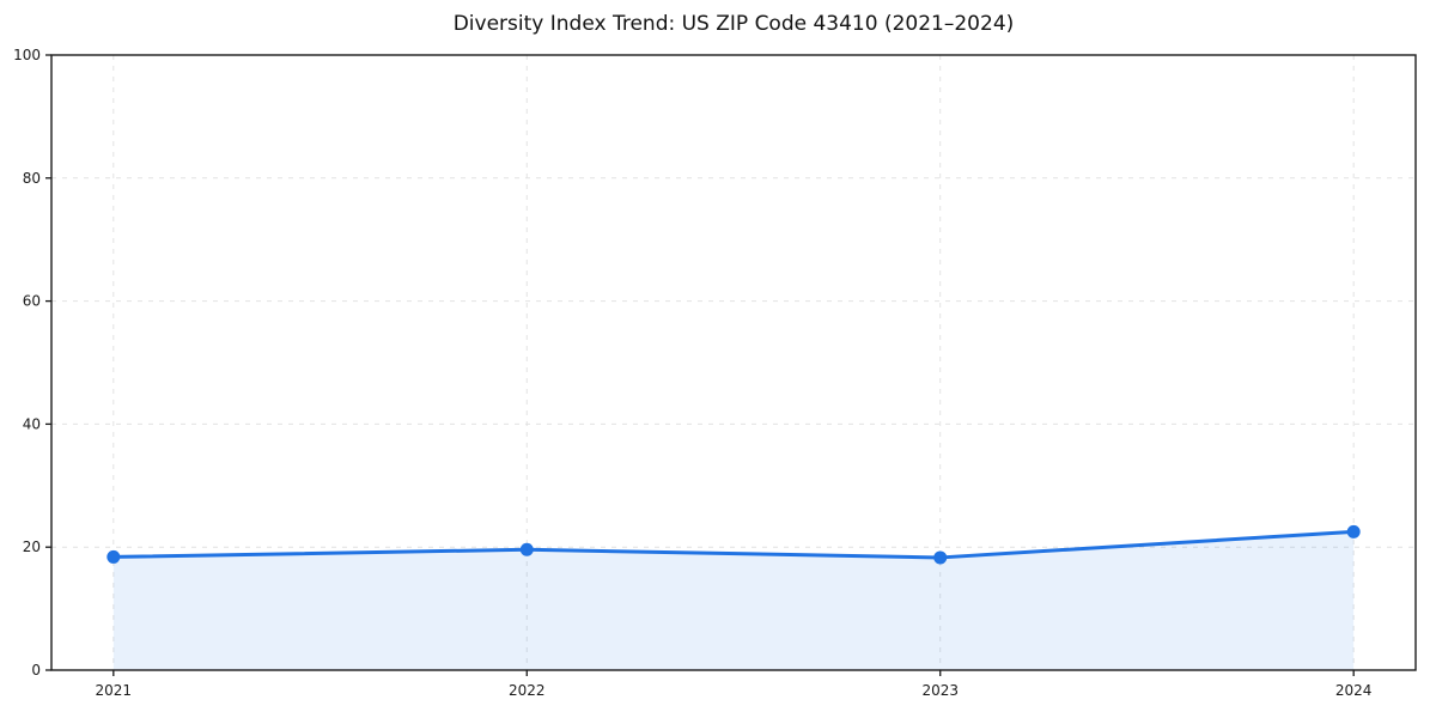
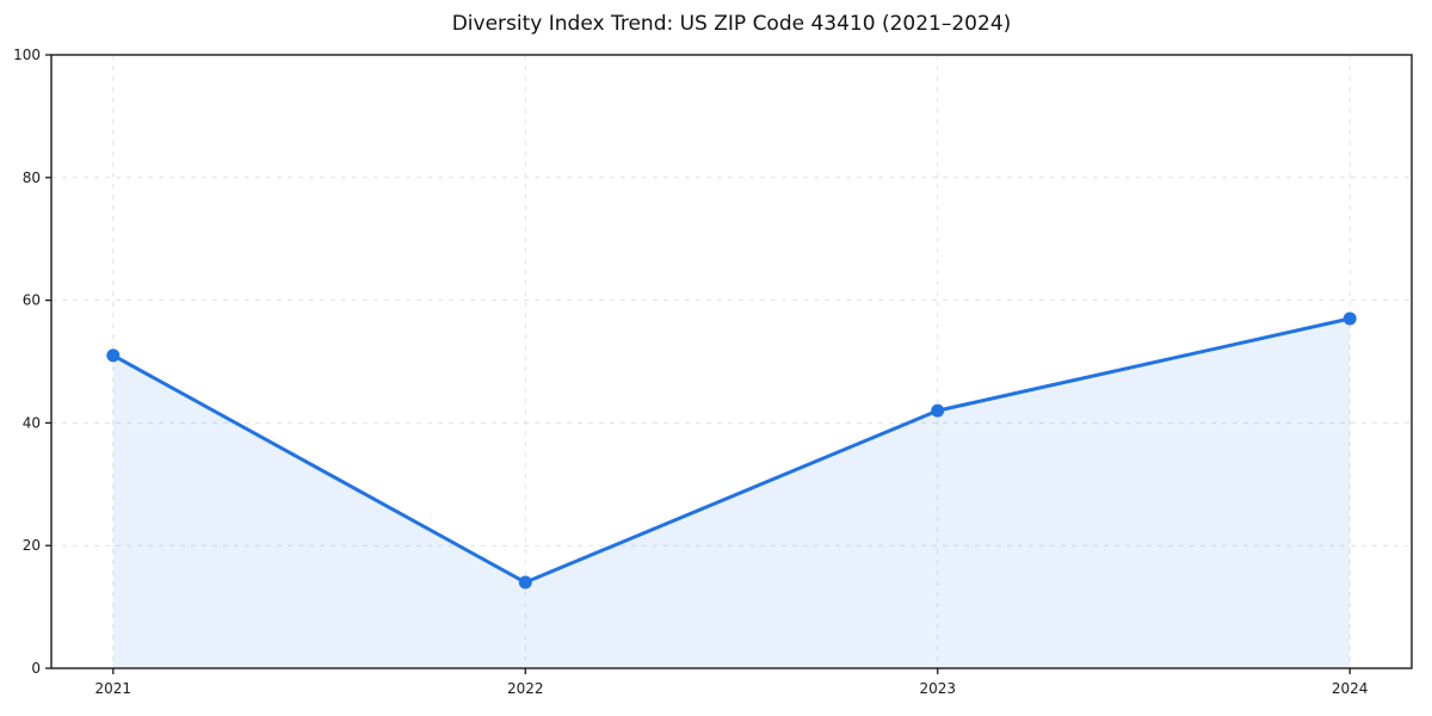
2021: 18 -> 51
2022: 20 -> 14
2023: 18 -> 42
2024: 22 -> 57
